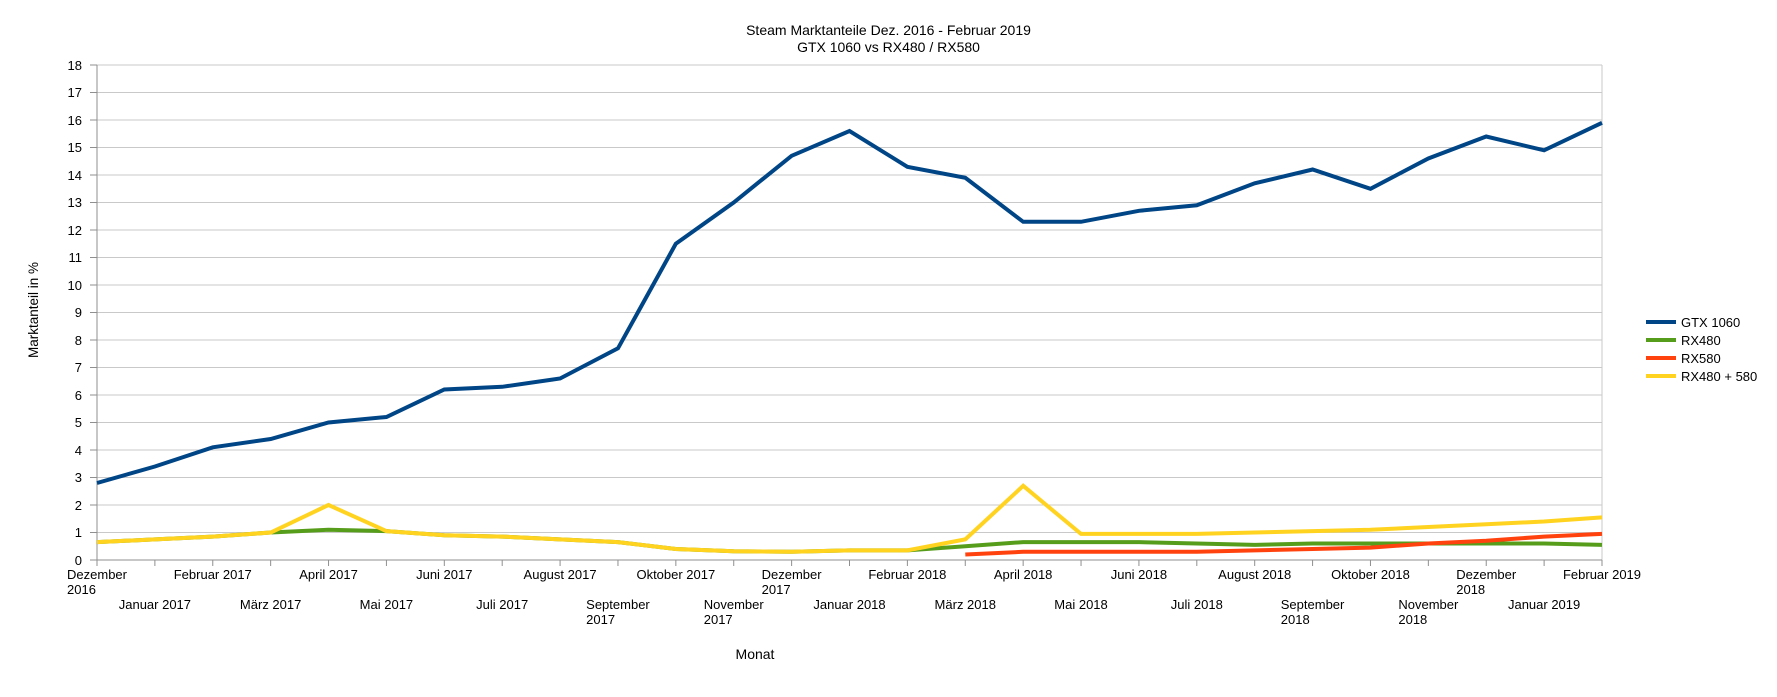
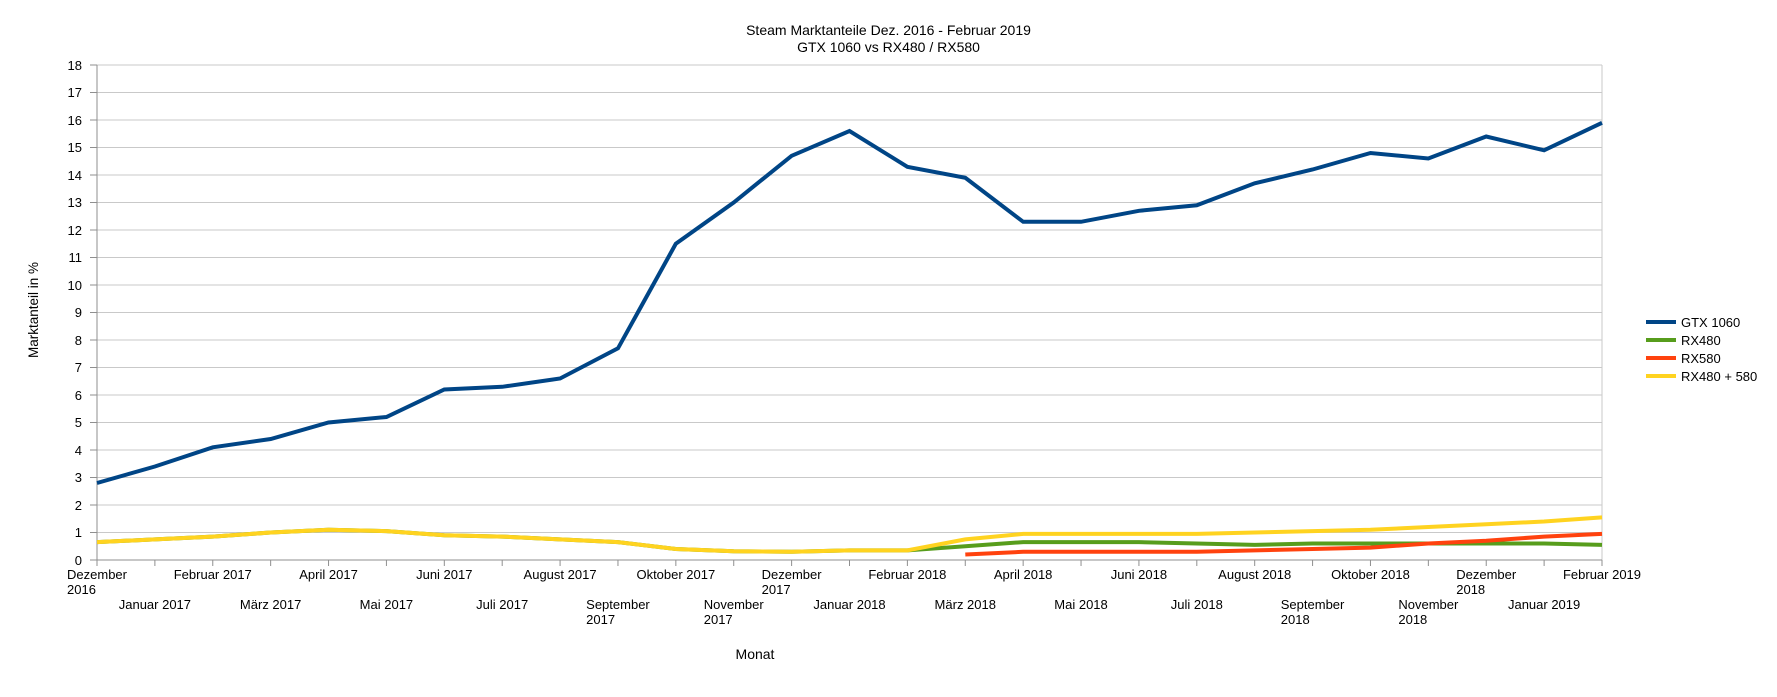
RX480 + 580/April 2017: 2.0 -> 1.1
RX480 + 580/April 2018: 2.7 -> 0.9
GTX 1060/Oktober 2018: 13.5 -> 14.8
